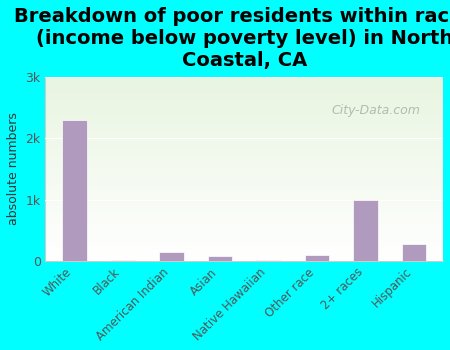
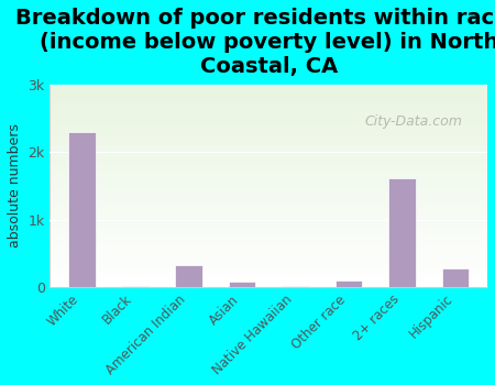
American Indian: 0.15k -> 0.32k
2+ races: 1.00k -> 1.62k
